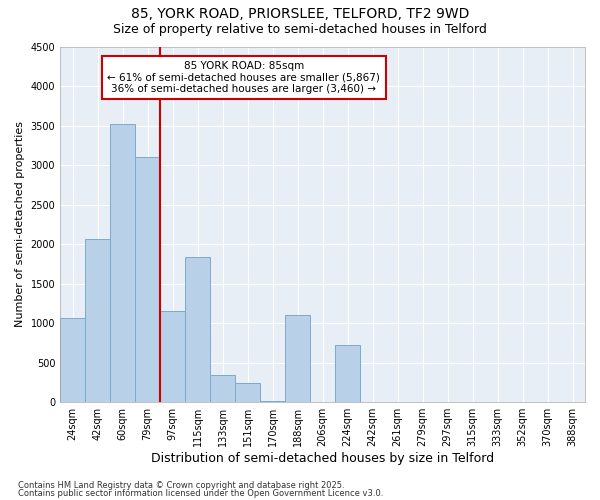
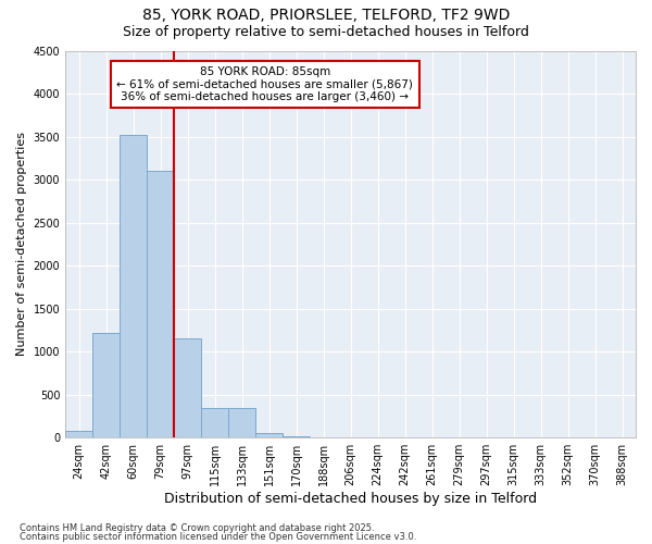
24sqm: 1060 -> 80
42sqm: 2060 -> 1220
115sqm: 1840 -> 340
151sqm: 240 -> 50
188sqm: 1100 -> 0
224sqm: 720 -> 0
